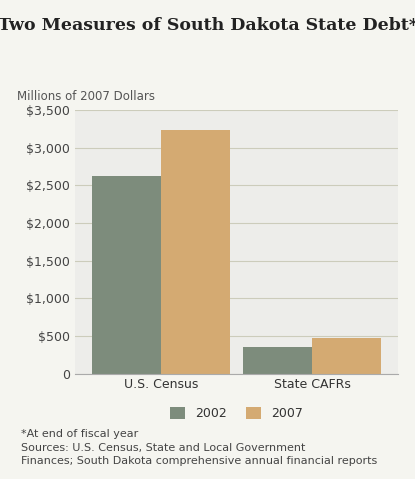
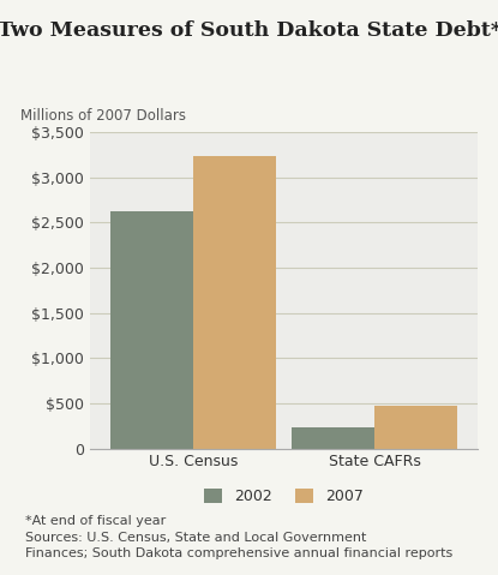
2002/State CAFRs: $360 -> $230
